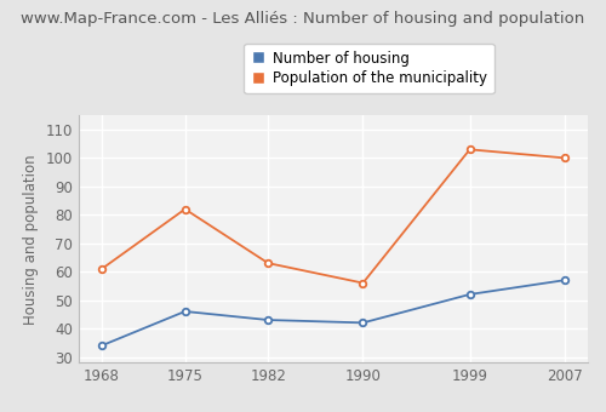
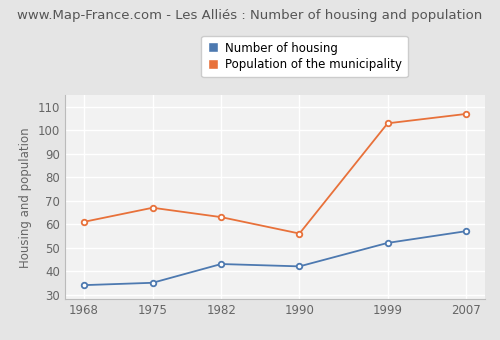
Number of housing/1975: 46 -> 35
Population of the municipality/1975: 82 -> 67
Population of the municipality/2007: 100 -> 107
